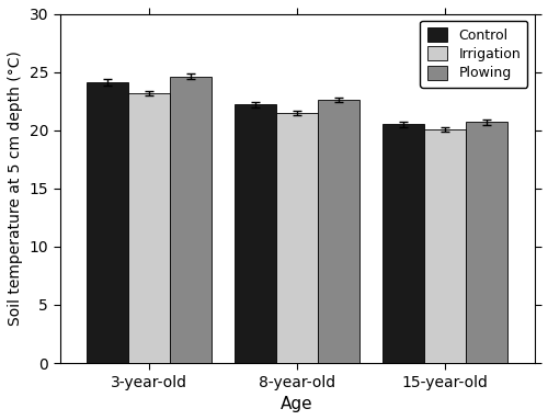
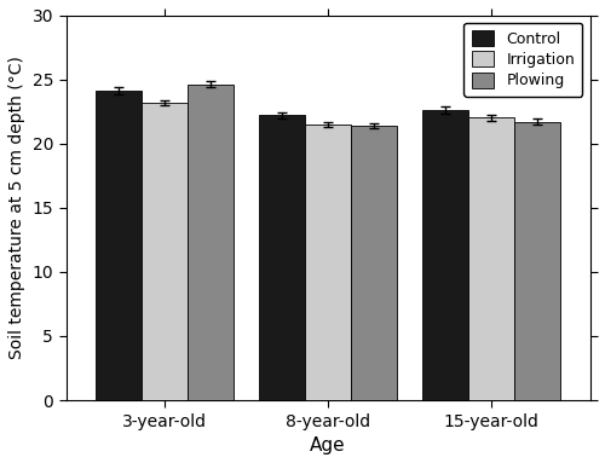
Plowing/8-year-old: 22.6 -> 21.4
Control/15-year-old: 20.5 -> 22.6
Irrigation/15-year-old: 20.1 -> 22.0
Plowing/15-year-old: 20.7 -> 21.7
